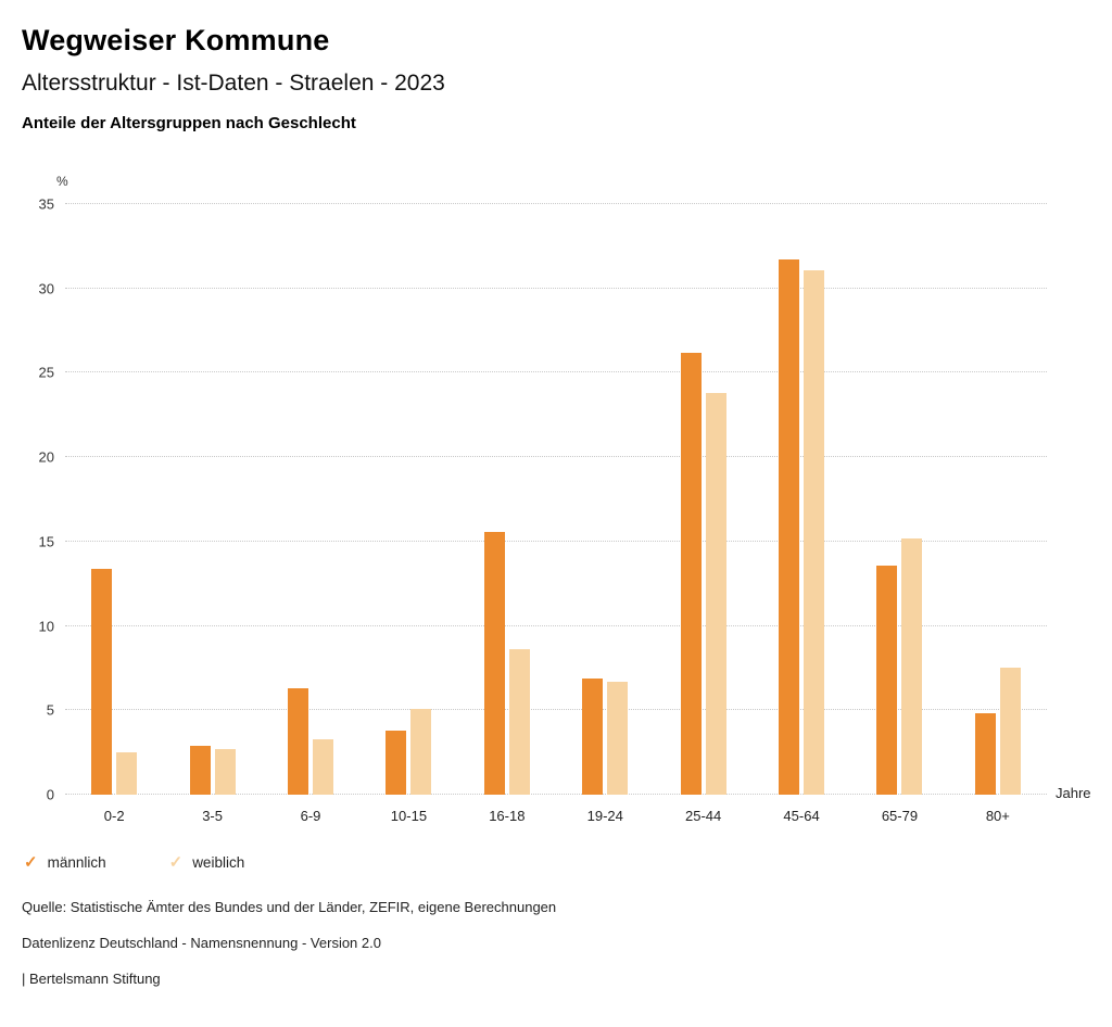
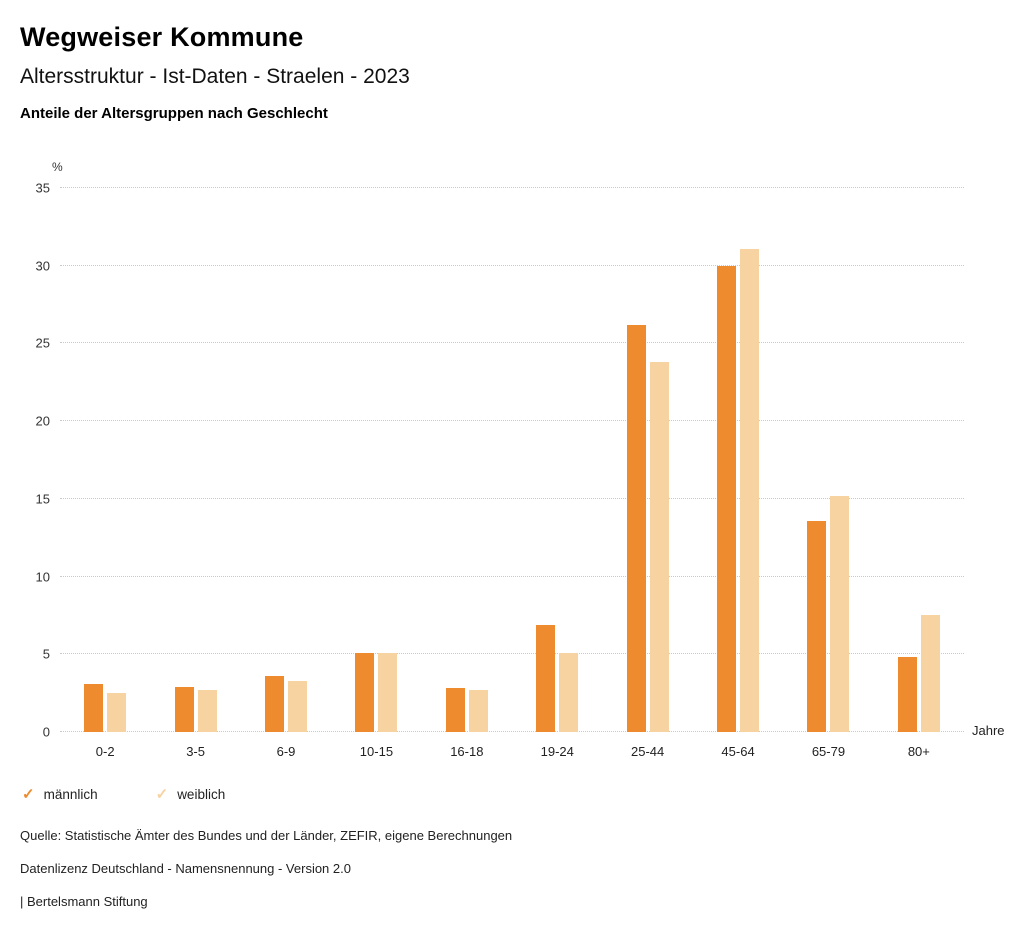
männlich/0-2: 13.4 -> 3.1
männlich/6-9: 6.3 -> 3.6
männlich/10-15: 3.8 -> 5.1
männlich/16-18: 15.6 -> 2.8
weiblich/16-18: 8.6 -> 2.7
weiblich/19-24: 6.7 -> 5.1
männlich/45-64: 31.7 -> 30.0
